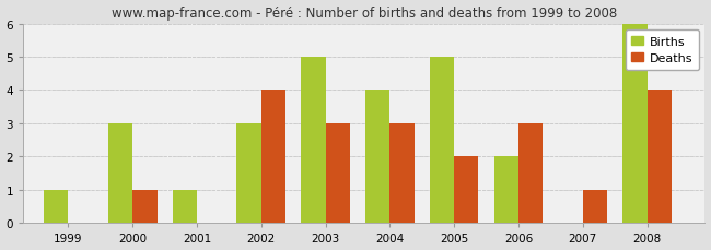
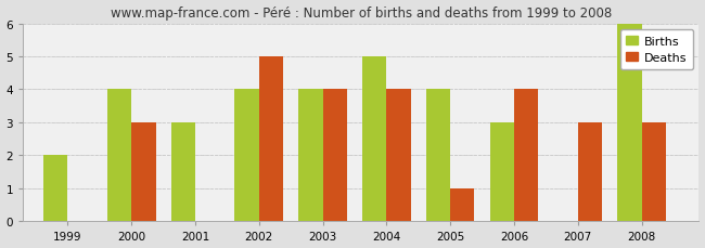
Births/1999: 1 -> 2
Births/2000: 3 -> 4
Deaths/2000: 1 -> 3
Births/2001: 1 -> 3
Births/2002: 3 -> 4
Deaths/2002: 4 -> 5
Births/2003: 5 -> 4
Deaths/2003: 3 -> 4
Births/2004: 4 -> 5
Deaths/2004: 3 -> 4
Births/2005: 5 -> 4
Deaths/2005: 2 -> 1
Births/2006: 2 -> 3
Deaths/2006: 3 -> 4
Deaths/2007: 1 -> 3
Deaths/2008: 4 -> 3
